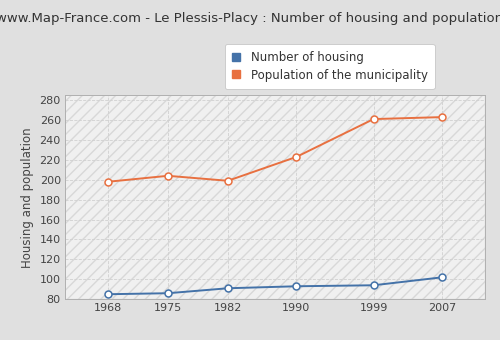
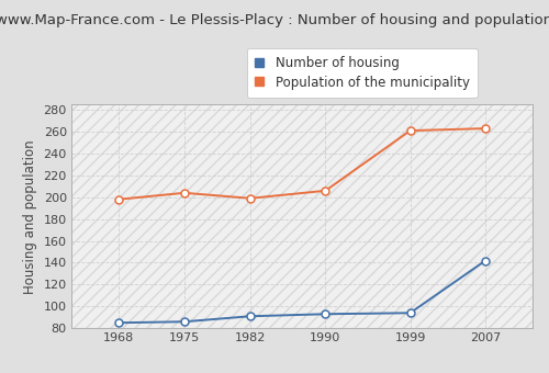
Population of the municipality/1990: 223 -> 206
Number of housing/2007: 102 -> 142
